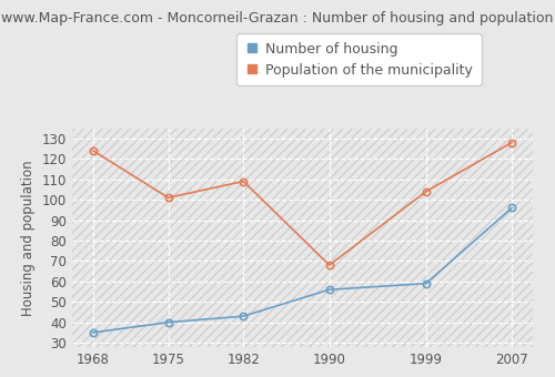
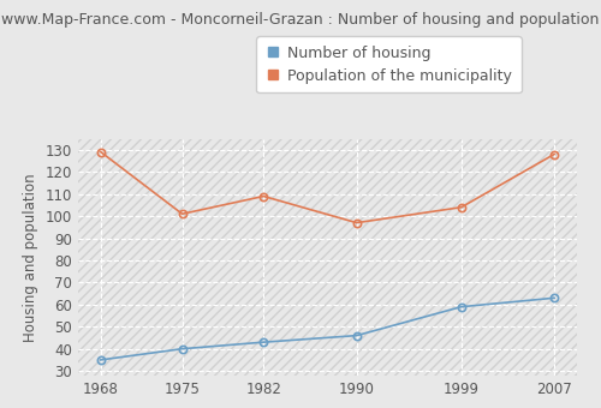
Population of the municipality/1968: 124 -> 129
Number of housing/1990: 56 -> 46
Population of the municipality/1990: 68 -> 97
Number of housing/2007: 96 -> 63
